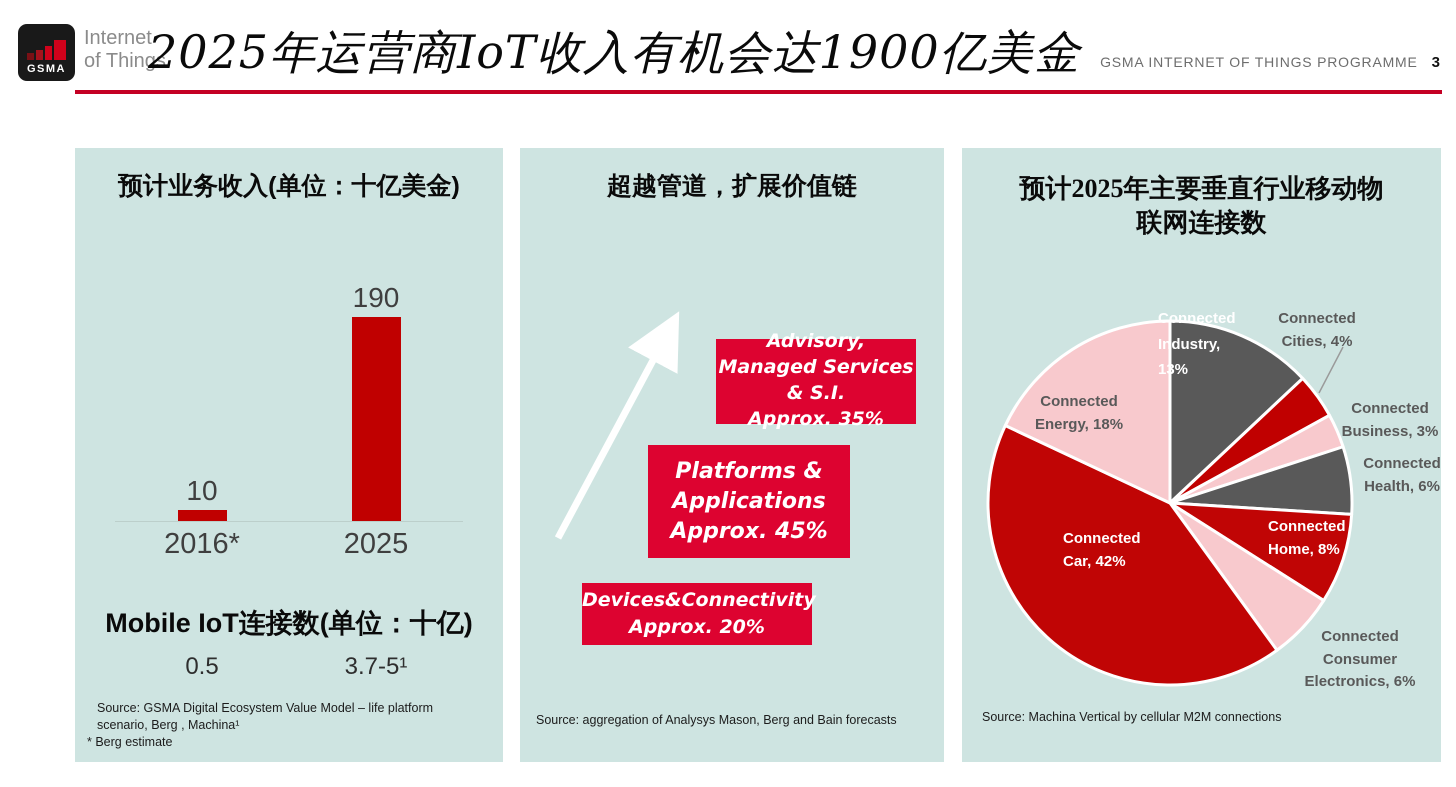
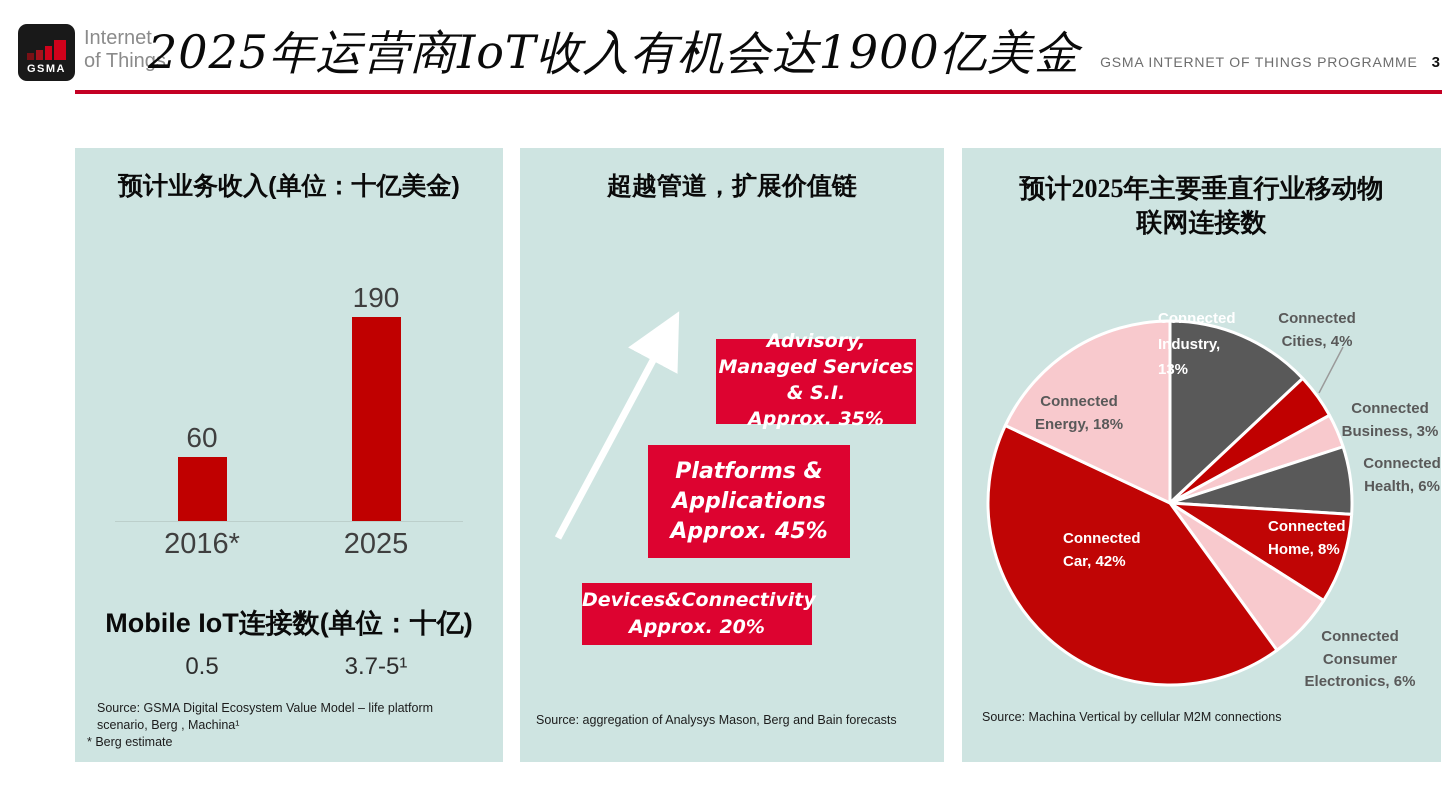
预计业务收入(单位：十亿美金)/2016*: 10 -> 60
